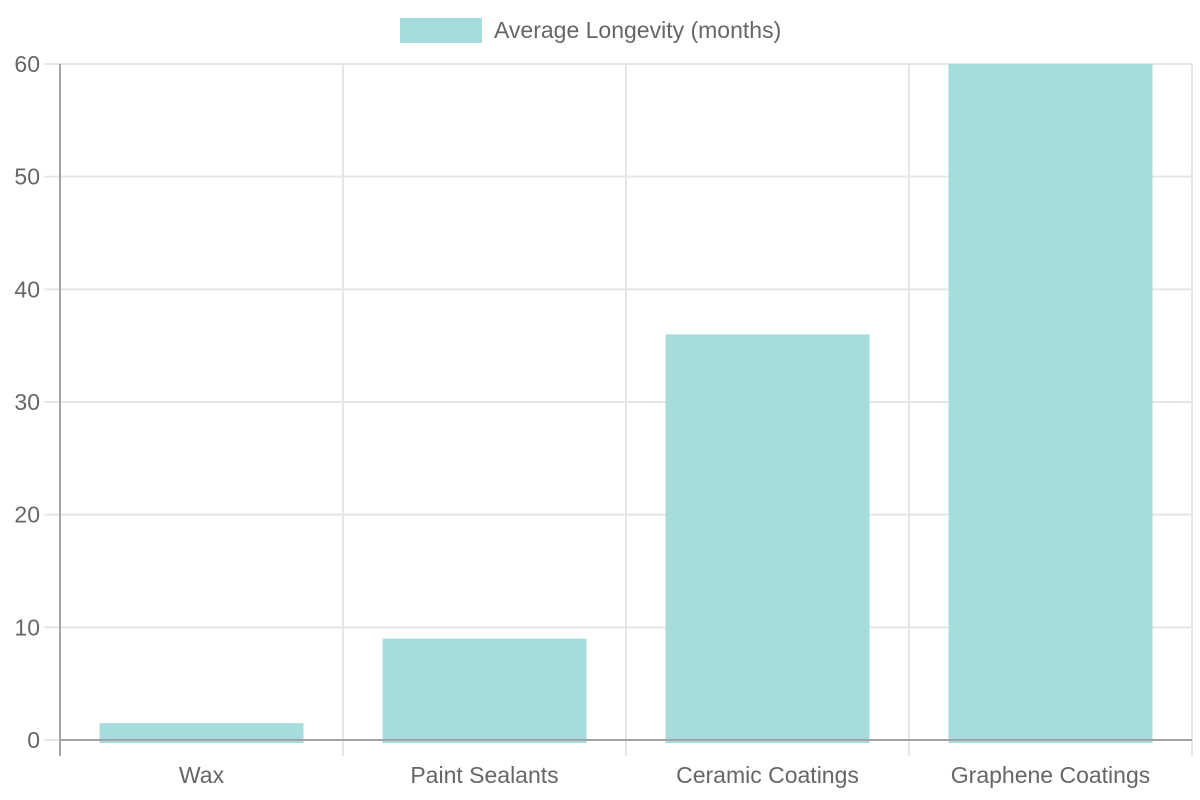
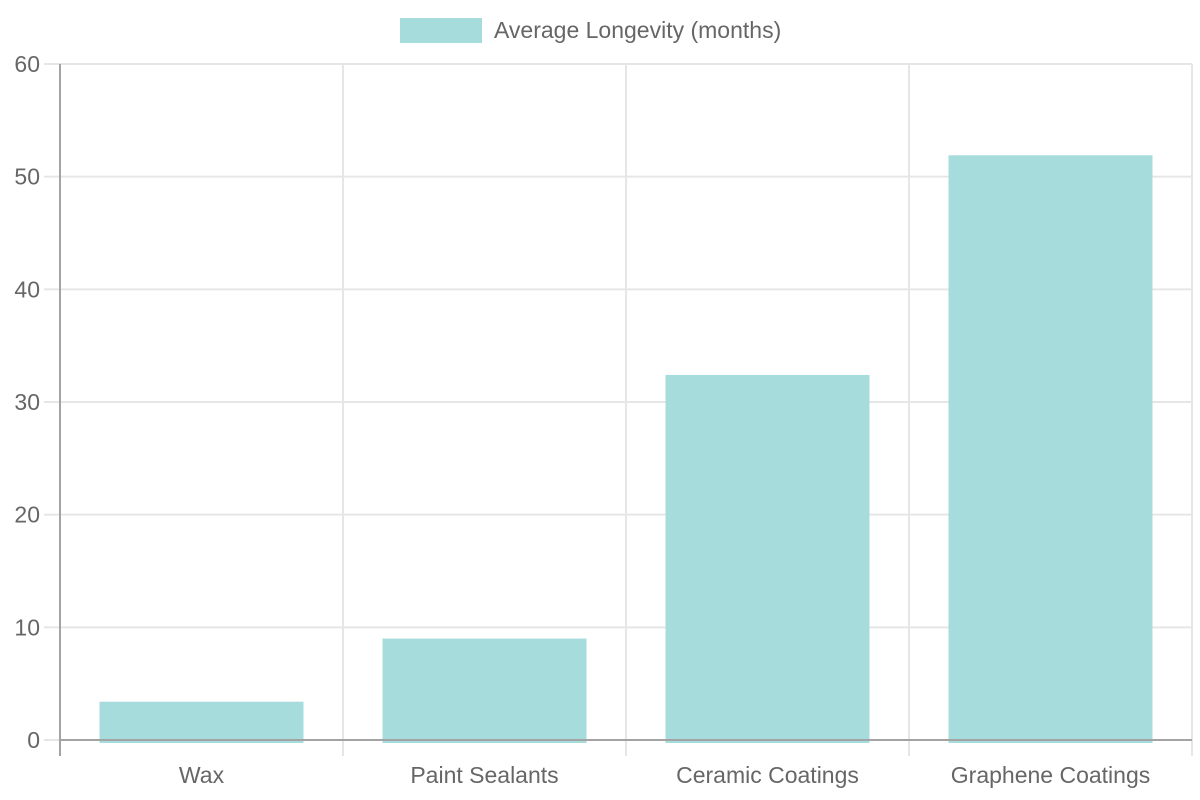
Wax: 1.5 -> 3.4
Ceramic Coatings: 36.0 -> 32.4
Graphene Coatings: 60.0 -> 51.9
